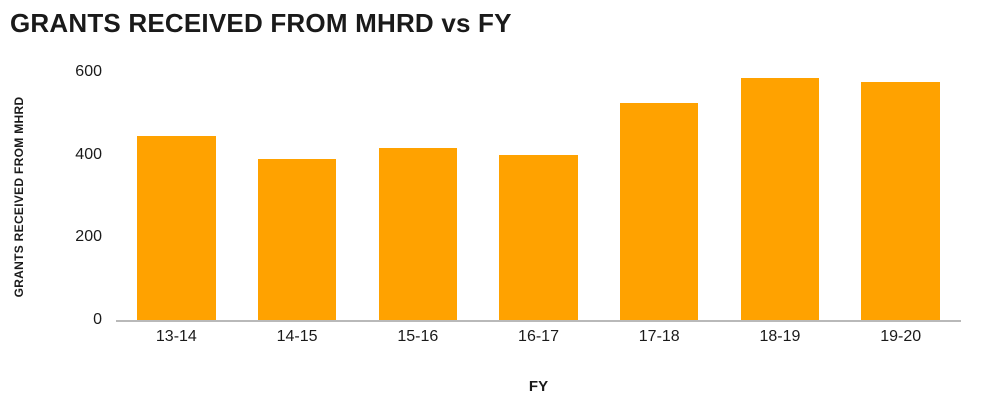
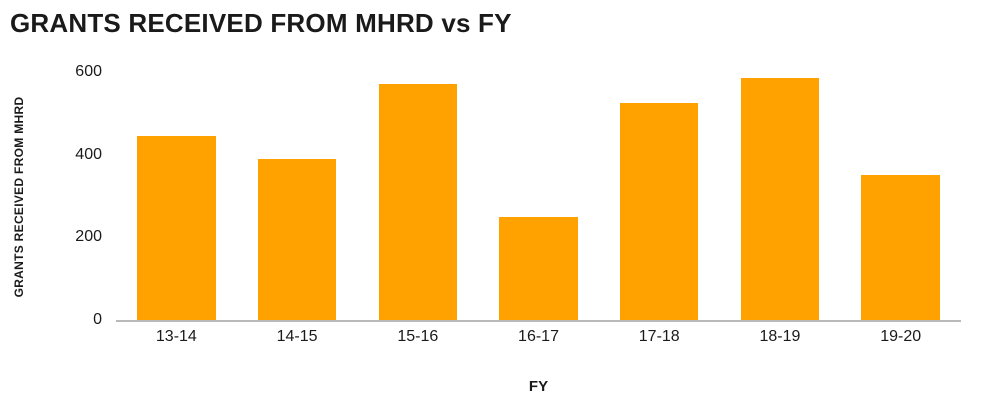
15-16: 420 -> 570
16-17: 400 -> 250
19-20: 580 -> 350
